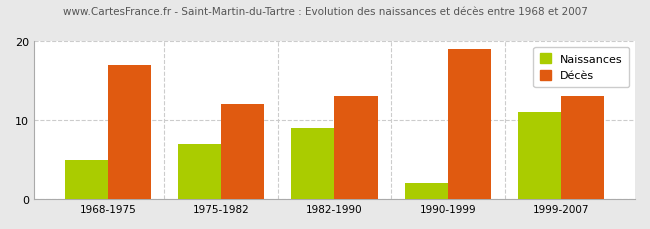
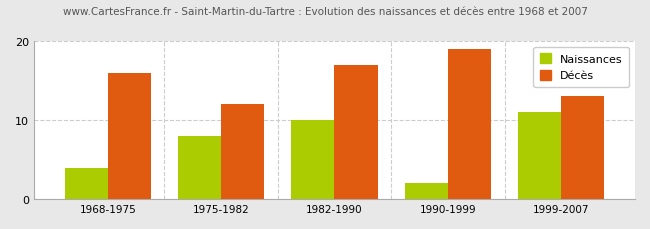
Naissances/1968-1975: 5 -> 4
Décès/1968-1975: 17 -> 16
Naissances/1975-1982: 7 -> 8
Naissances/1982-1990: 9 -> 10
Décès/1982-1990: 13 -> 17
